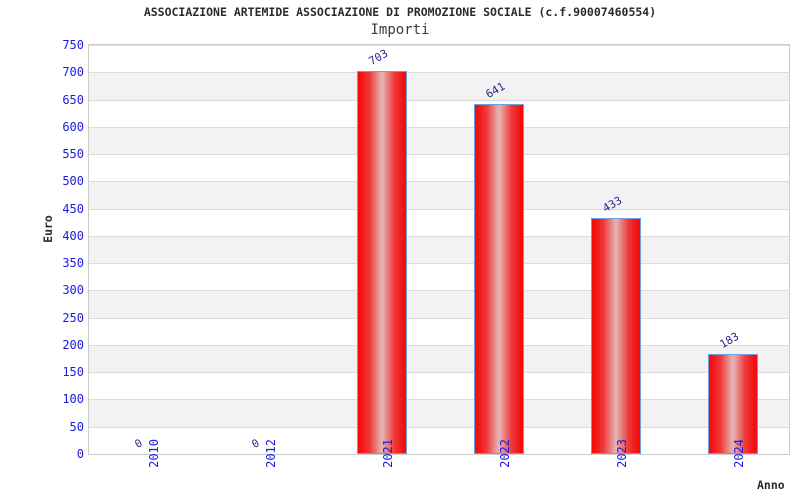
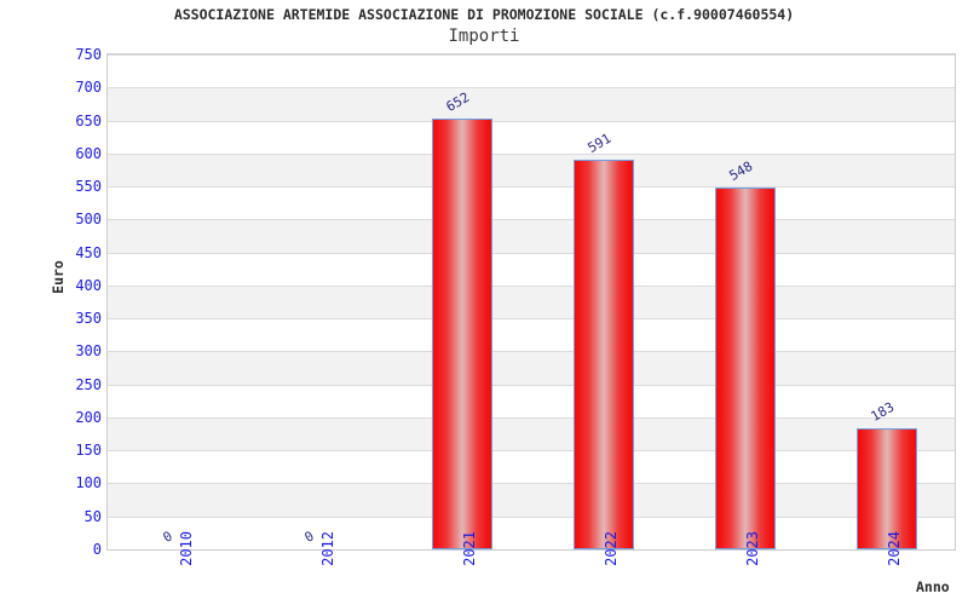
2021: 703 -> 652
2022: 641 -> 591
2023: 433 -> 548
